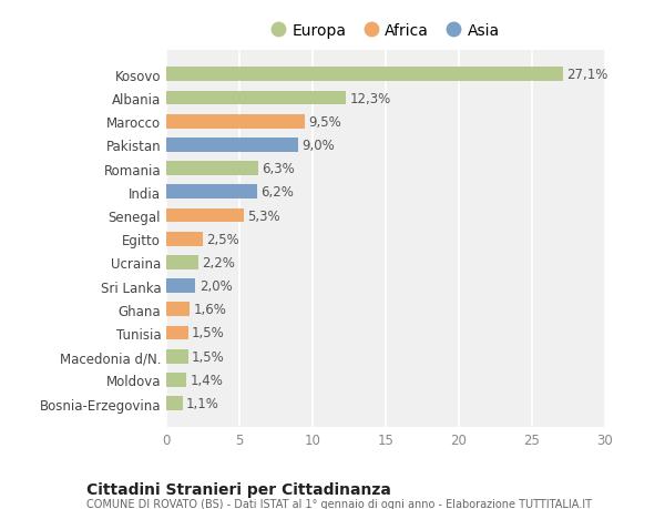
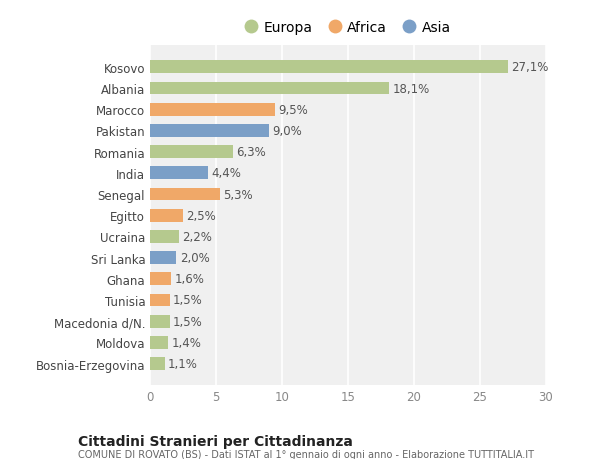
Albania: 12,3% -> 18,1%
India: 6,2% -> 4,4%
